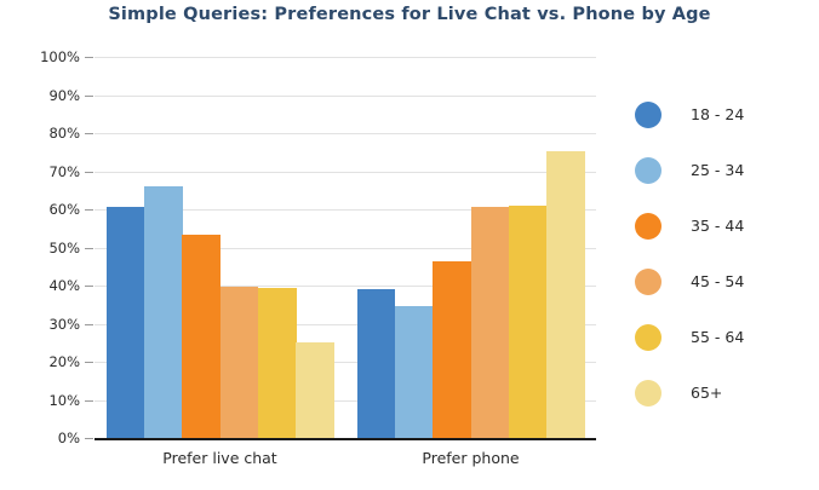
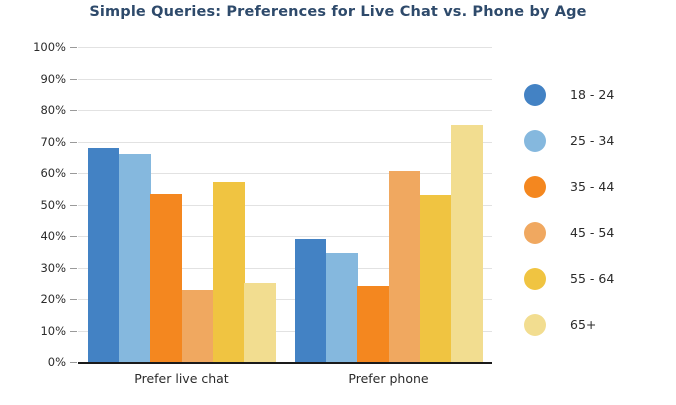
18 - 24/Prefer live chat: 60% -> 68%
45 - 54/Prefer live chat: 40% -> 23%
55 - 64/Prefer live chat: 39% -> 57%
35 - 44/Prefer phone: 46% -> 24%
55 - 64/Prefer phone: 61% -> 53%
